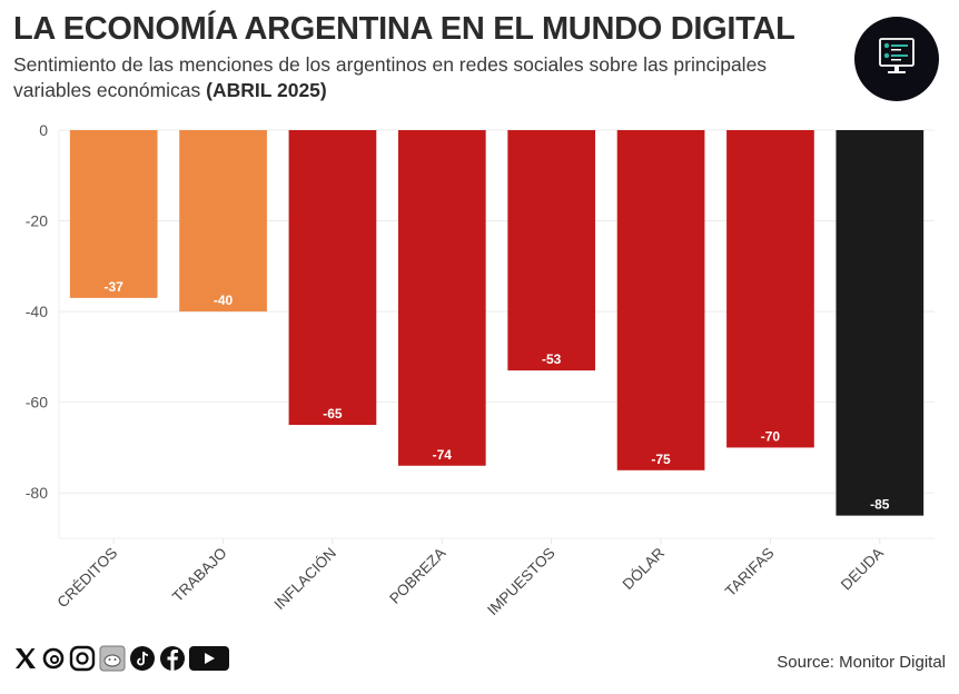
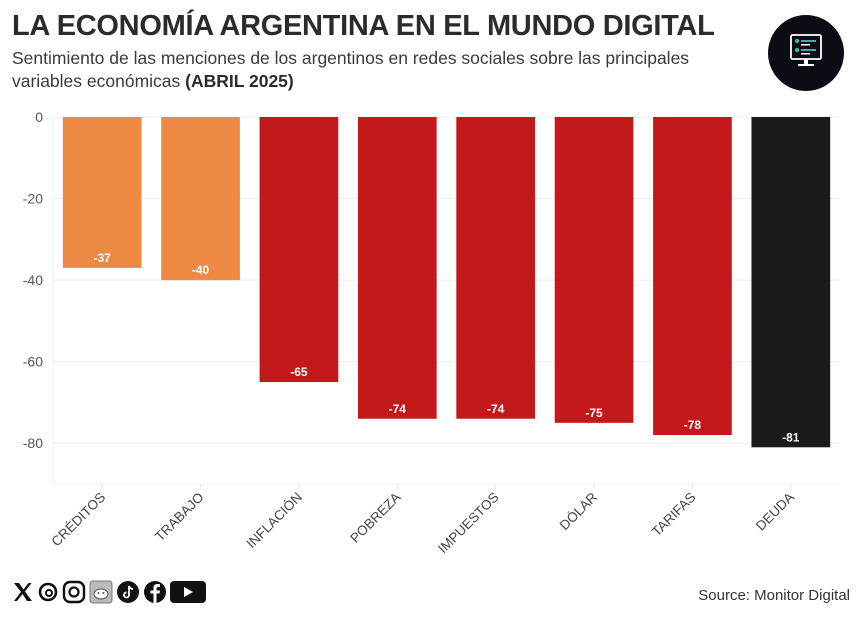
IMPUESTOS: -53 -> -74
TARIFAS: -70 -> -78
DEUDA: -85 -> -81
